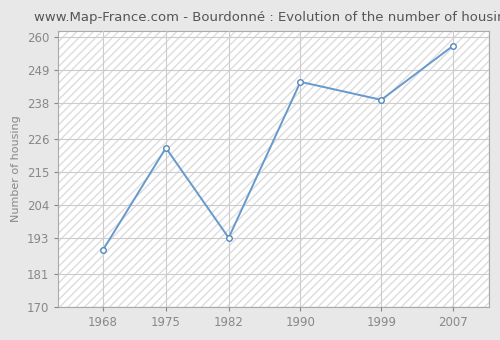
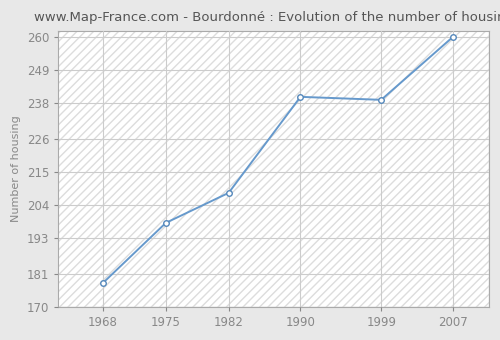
1968: 189 -> 178
1975: 223 -> 198
1982: 193 -> 208
1990: 245 -> 240
2007: 257 -> 260
